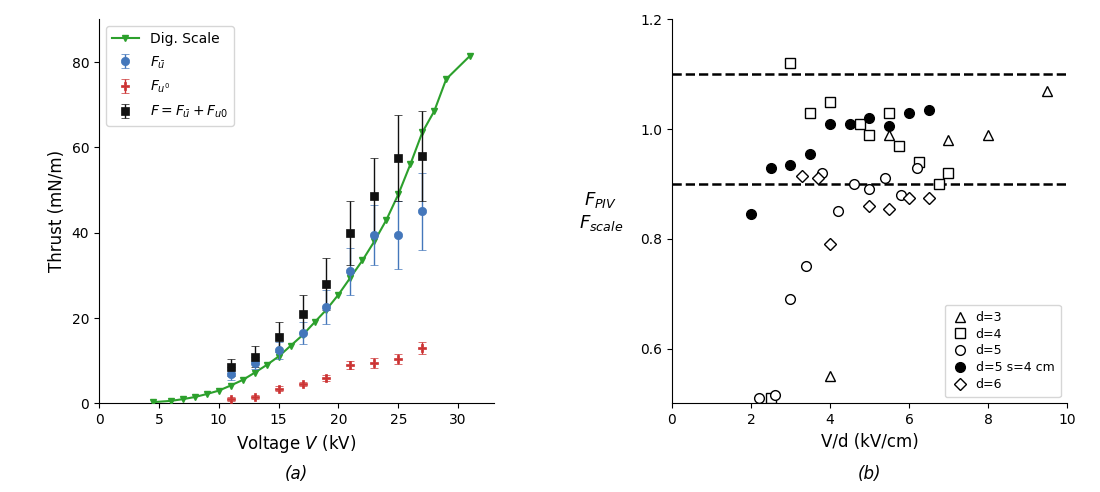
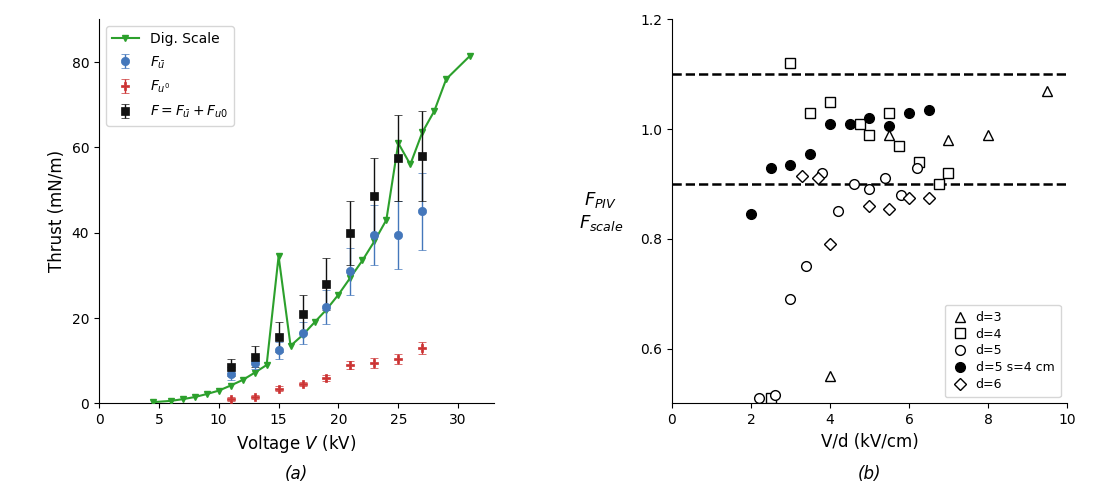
Dig. Scale/15: 11.0 -> 34.5
Dig. Scale/25: 49.0 -> 61.0
